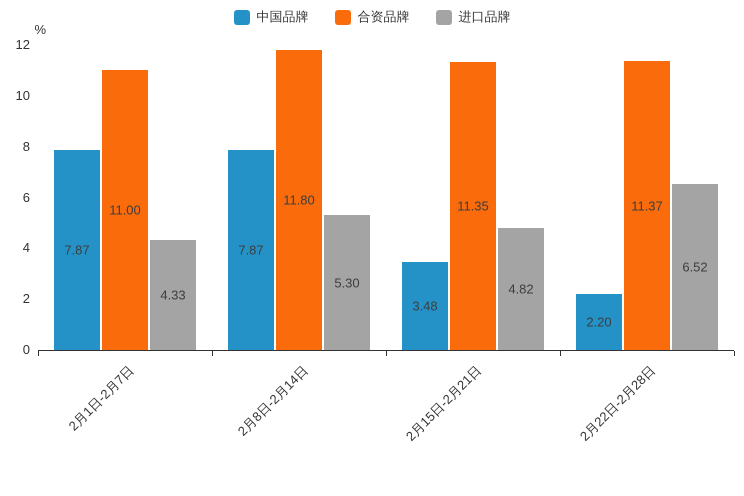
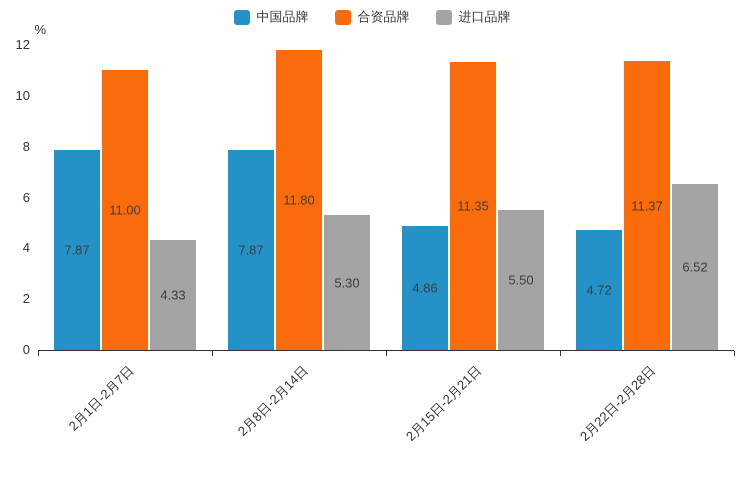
中国品牌/2月15日-2月21日: 3.48 -> 4.86
进口品牌/2月15日-2月21日: 4.82 -> 5.50
中国品牌/2月22日-2月28日: 2.20 -> 4.72
